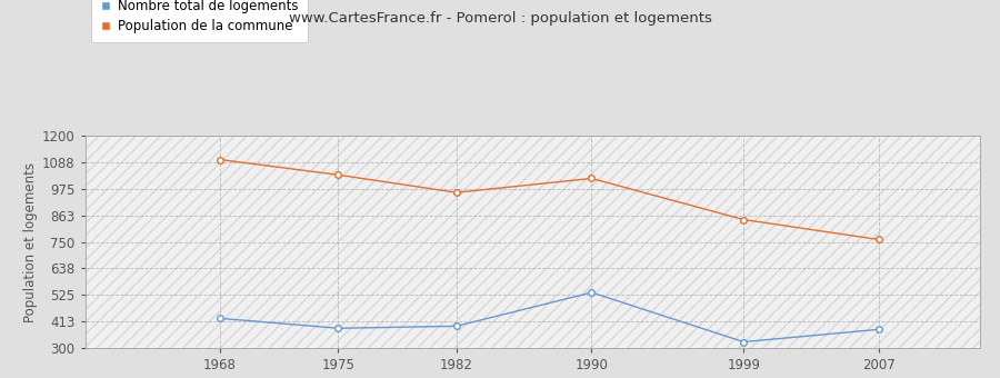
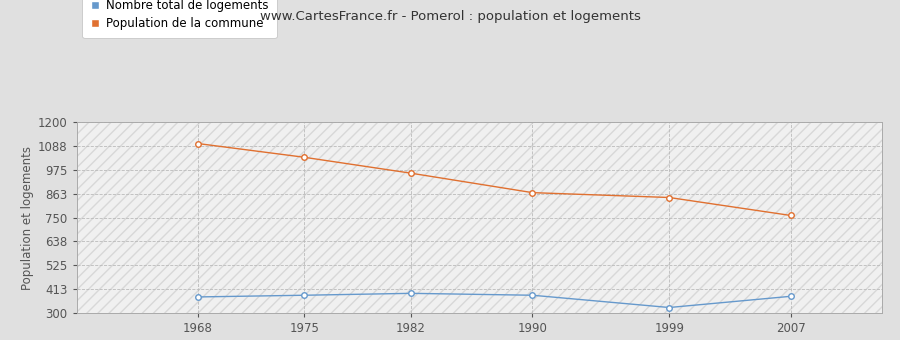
Nombre total de logements/1968: 425 -> 375
Nombre total de logements/1990: 535 -> 383
Population de la commune/1990: 1020 -> 868
